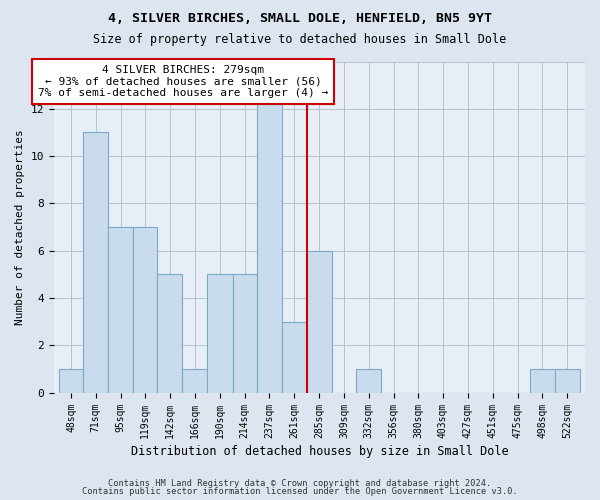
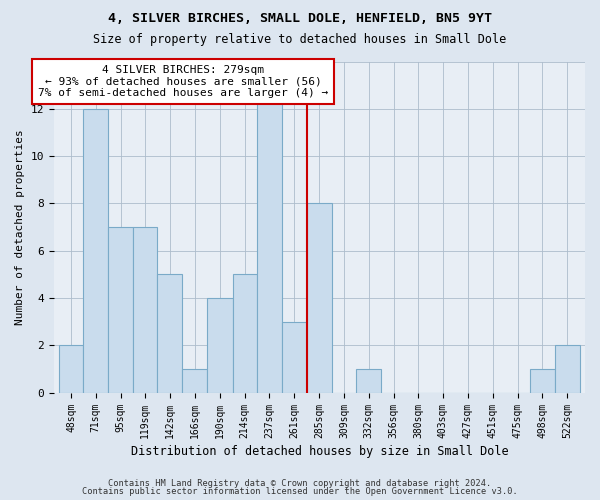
48sqm: 1 -> 2
71sqm: 11 -> 12
190sqm: 5 -> 4
285sqm: 6 -> 8
522sqm: 1 -> 2
